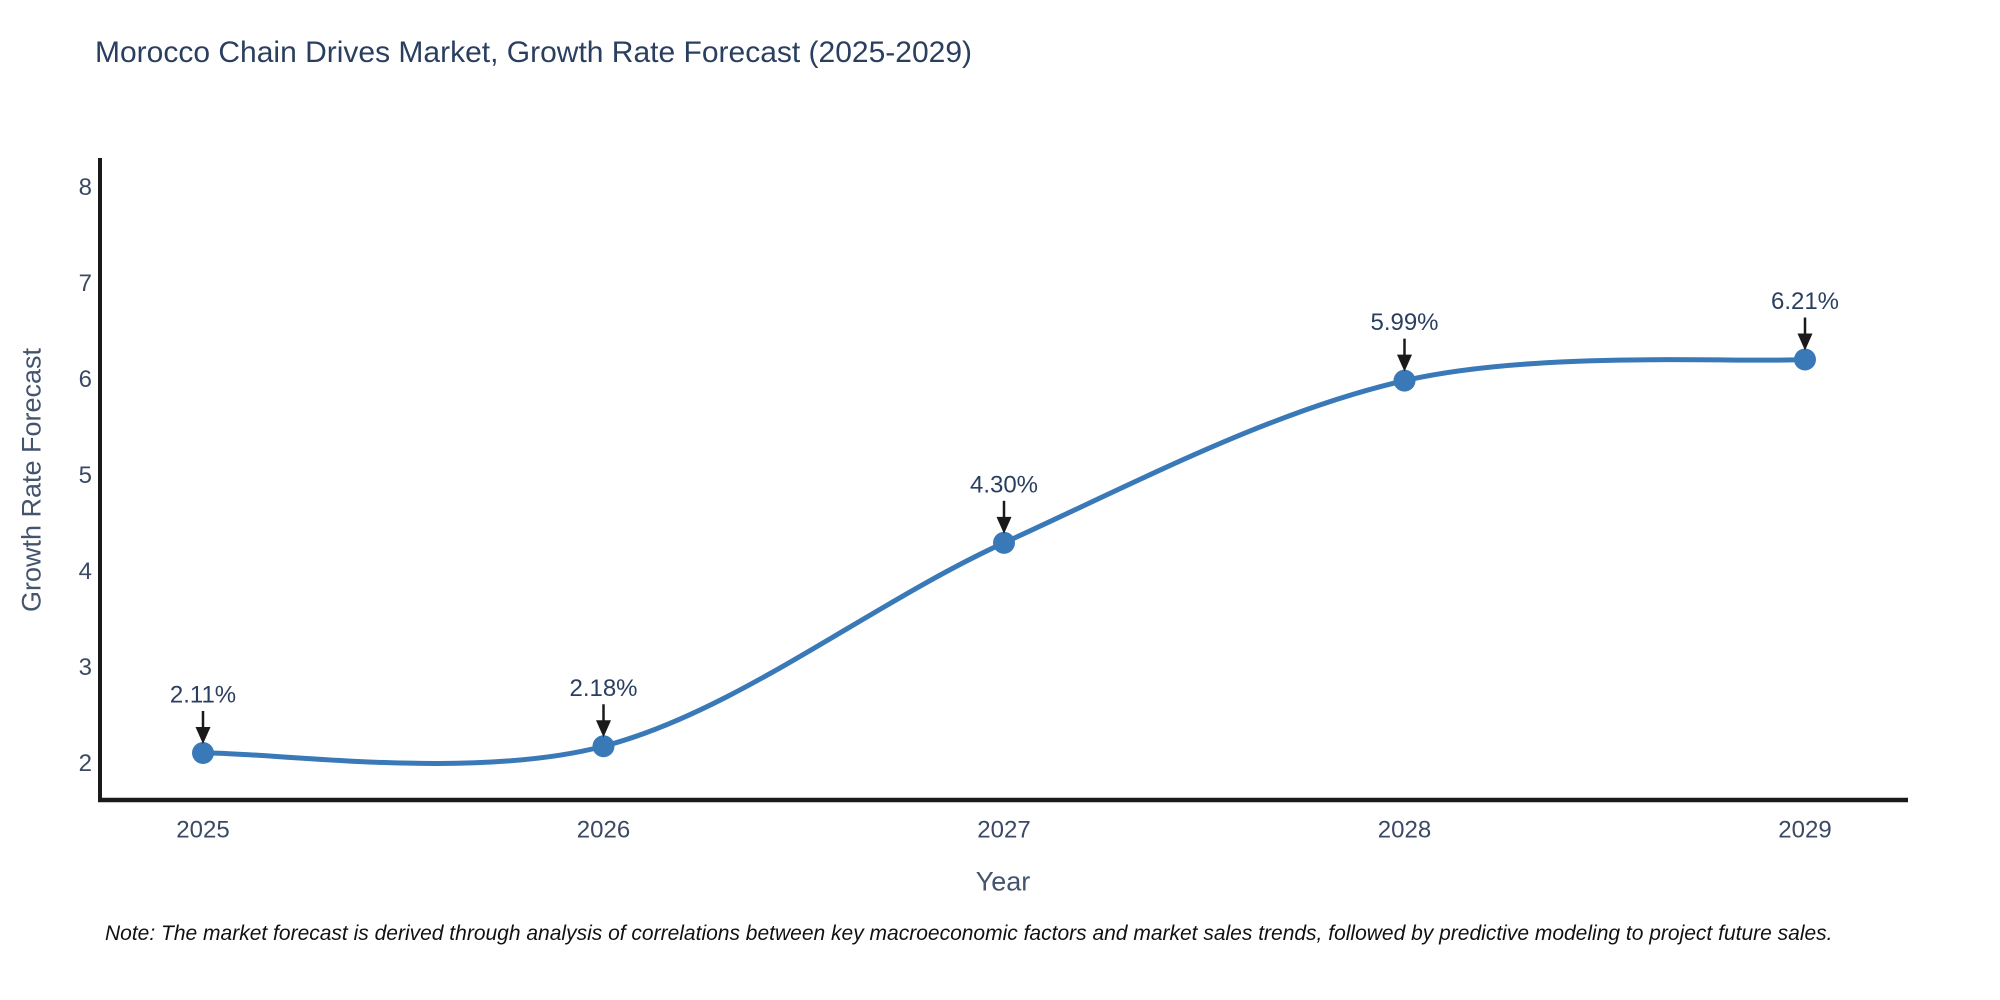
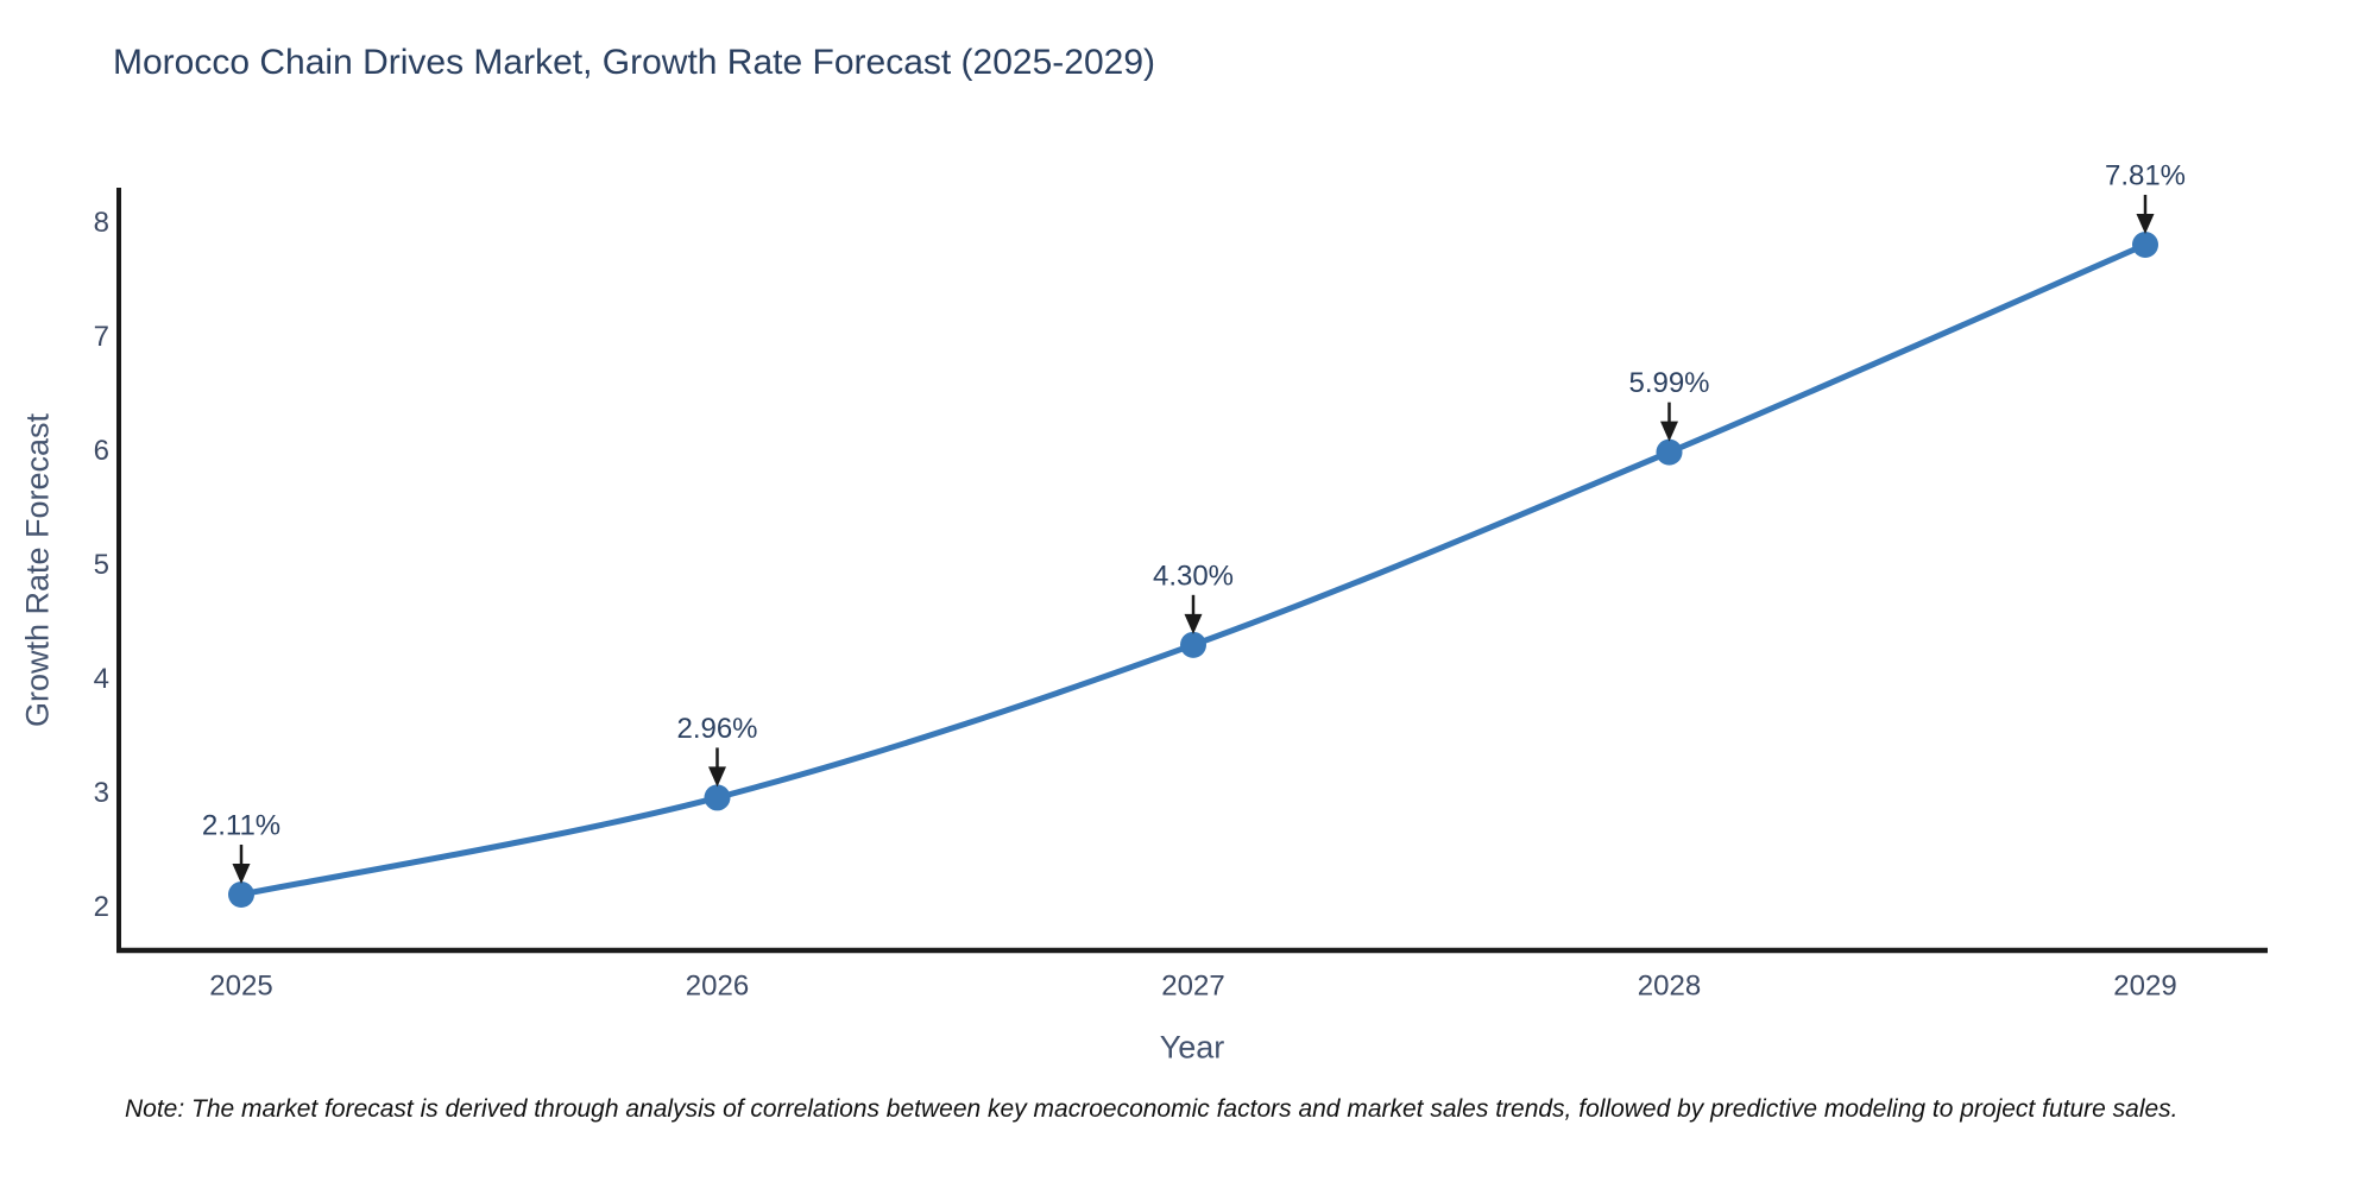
2026: 2.18% -> 2.96%
2029: 6.21% -> 7.81%
